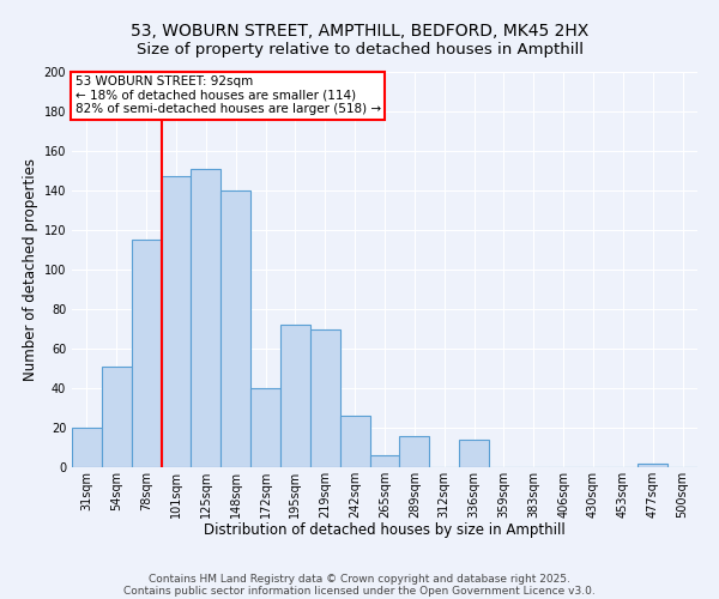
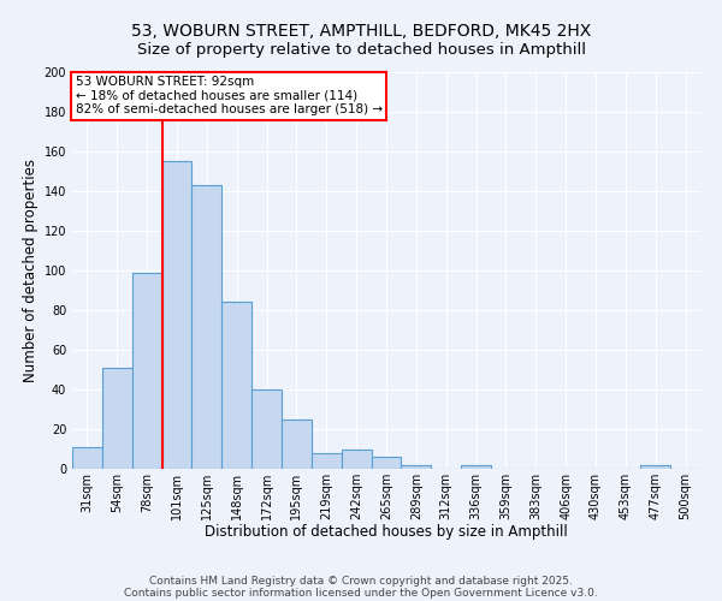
31sqm: 20 -> 11
78sqm: 115 -> 99
101sqm: 147 -> 155
125sqm: 151 -> 143
148sqm: 140 -> 84
195sqm: 72 -> 25
219sqm: 70 -> 8
242sqm: 26 -> 10
289sqm: 16 -> 2
336sqm: 14 -> 2
